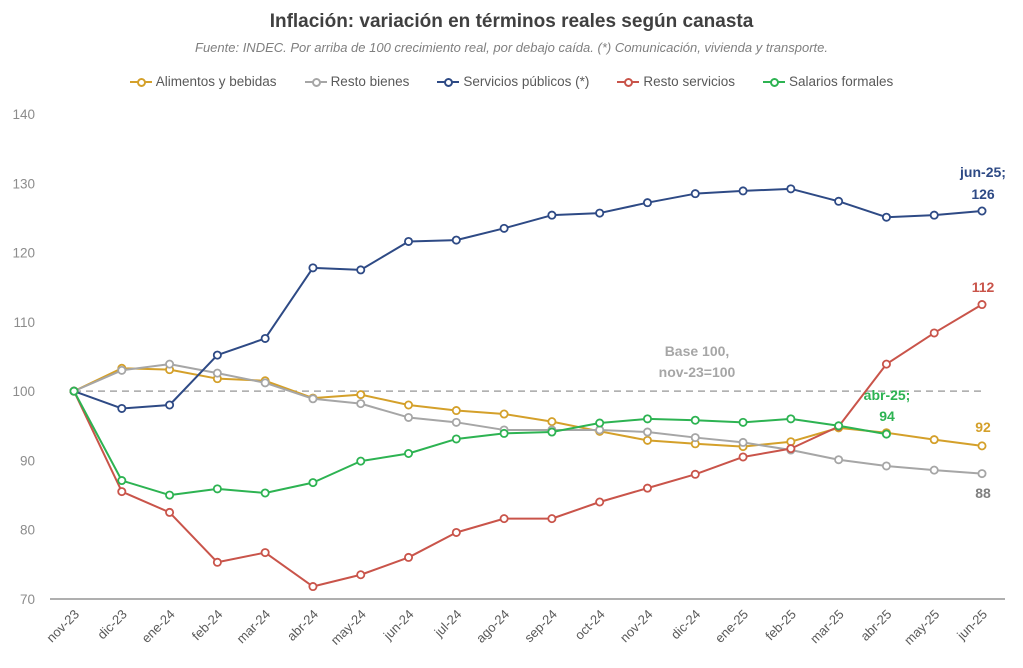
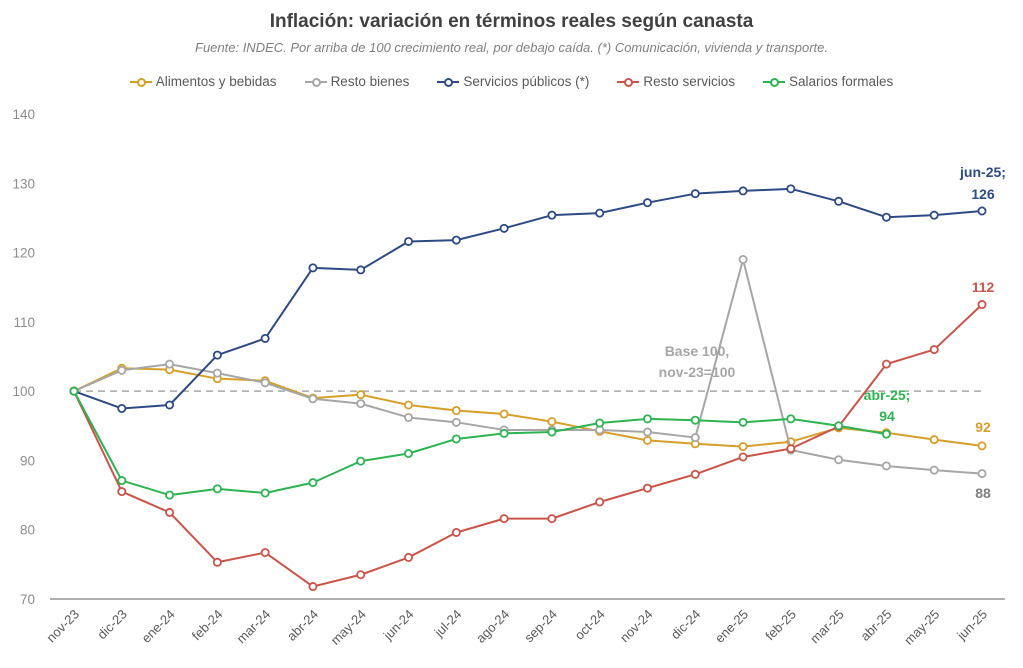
Resto bienes/ene-25: 93 -> 119
Resto servicios/may-25: 108 -> 106
